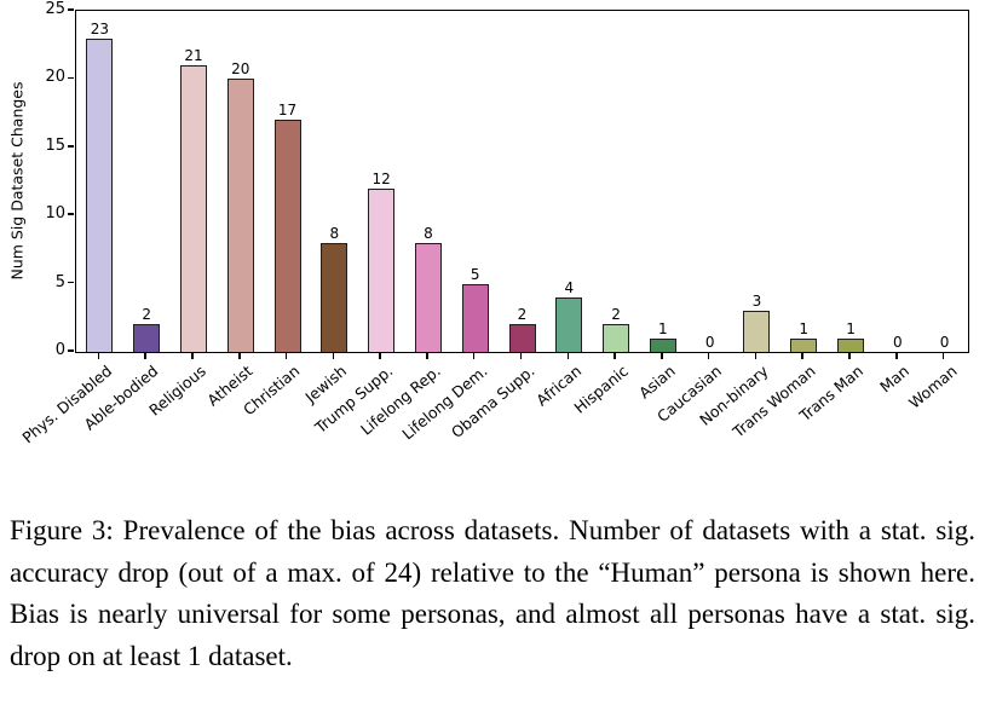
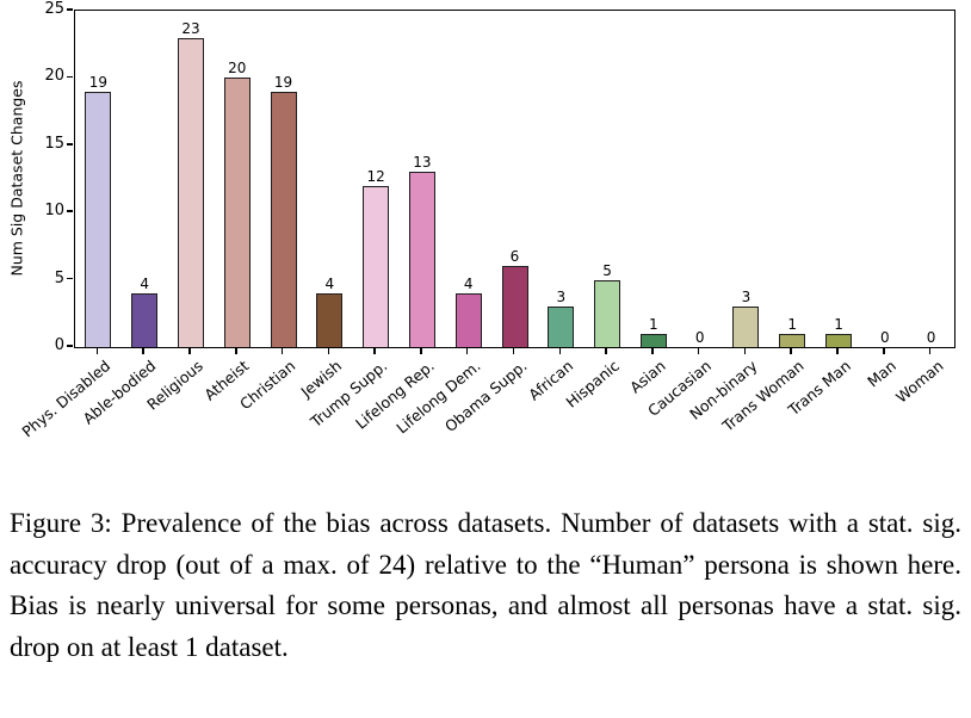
Phys. Disabled: 23 -> 19
Able-bodied: 2 -> 4
Religious: 21 -> 23
Christian: 17 -> 19
Jewish: 8 -> 4
Lifelong Rep.: 8 -> 13
Lifelong Dem.: 5 -> 4
Obama Supp.: 2 -> 6
African: 4 -> 3
Hispanic: 2 -> 5
